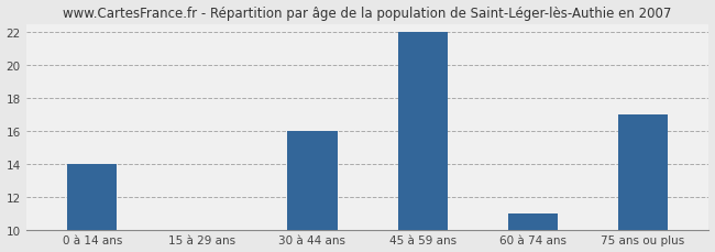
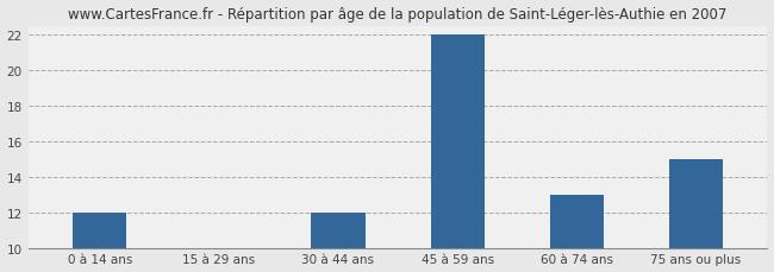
0 à 14 ans: 14 -> 12
30 à 44 ans: 16 -> 12
60 à 74 ans: 11 -> 13
75 ans ou plus: 17 -> 15
